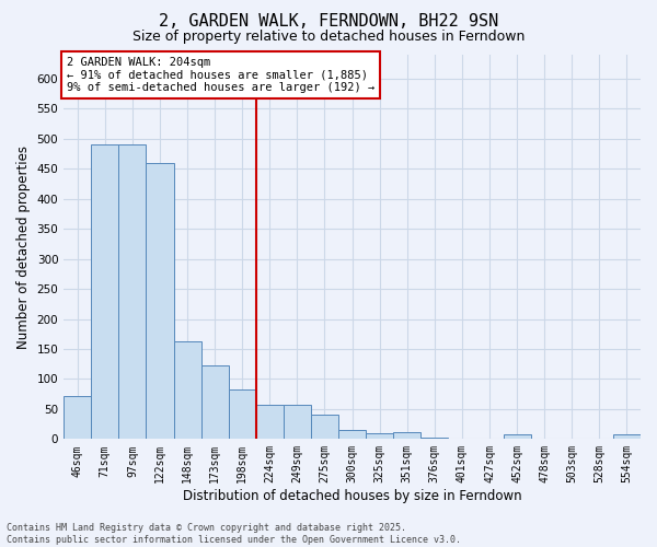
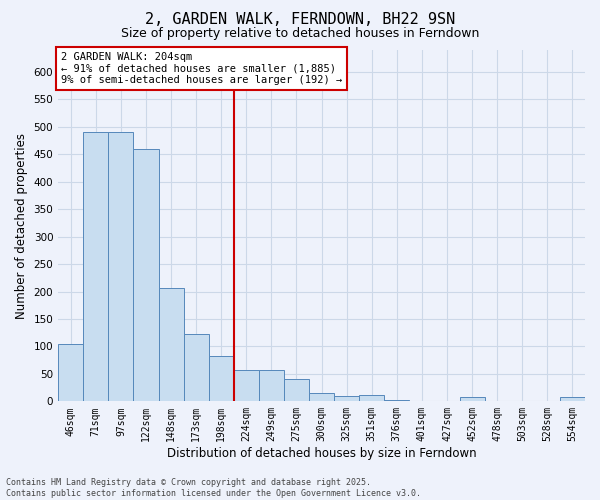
46sqm: 72 -> 105
148sqm: 162 -> 207
